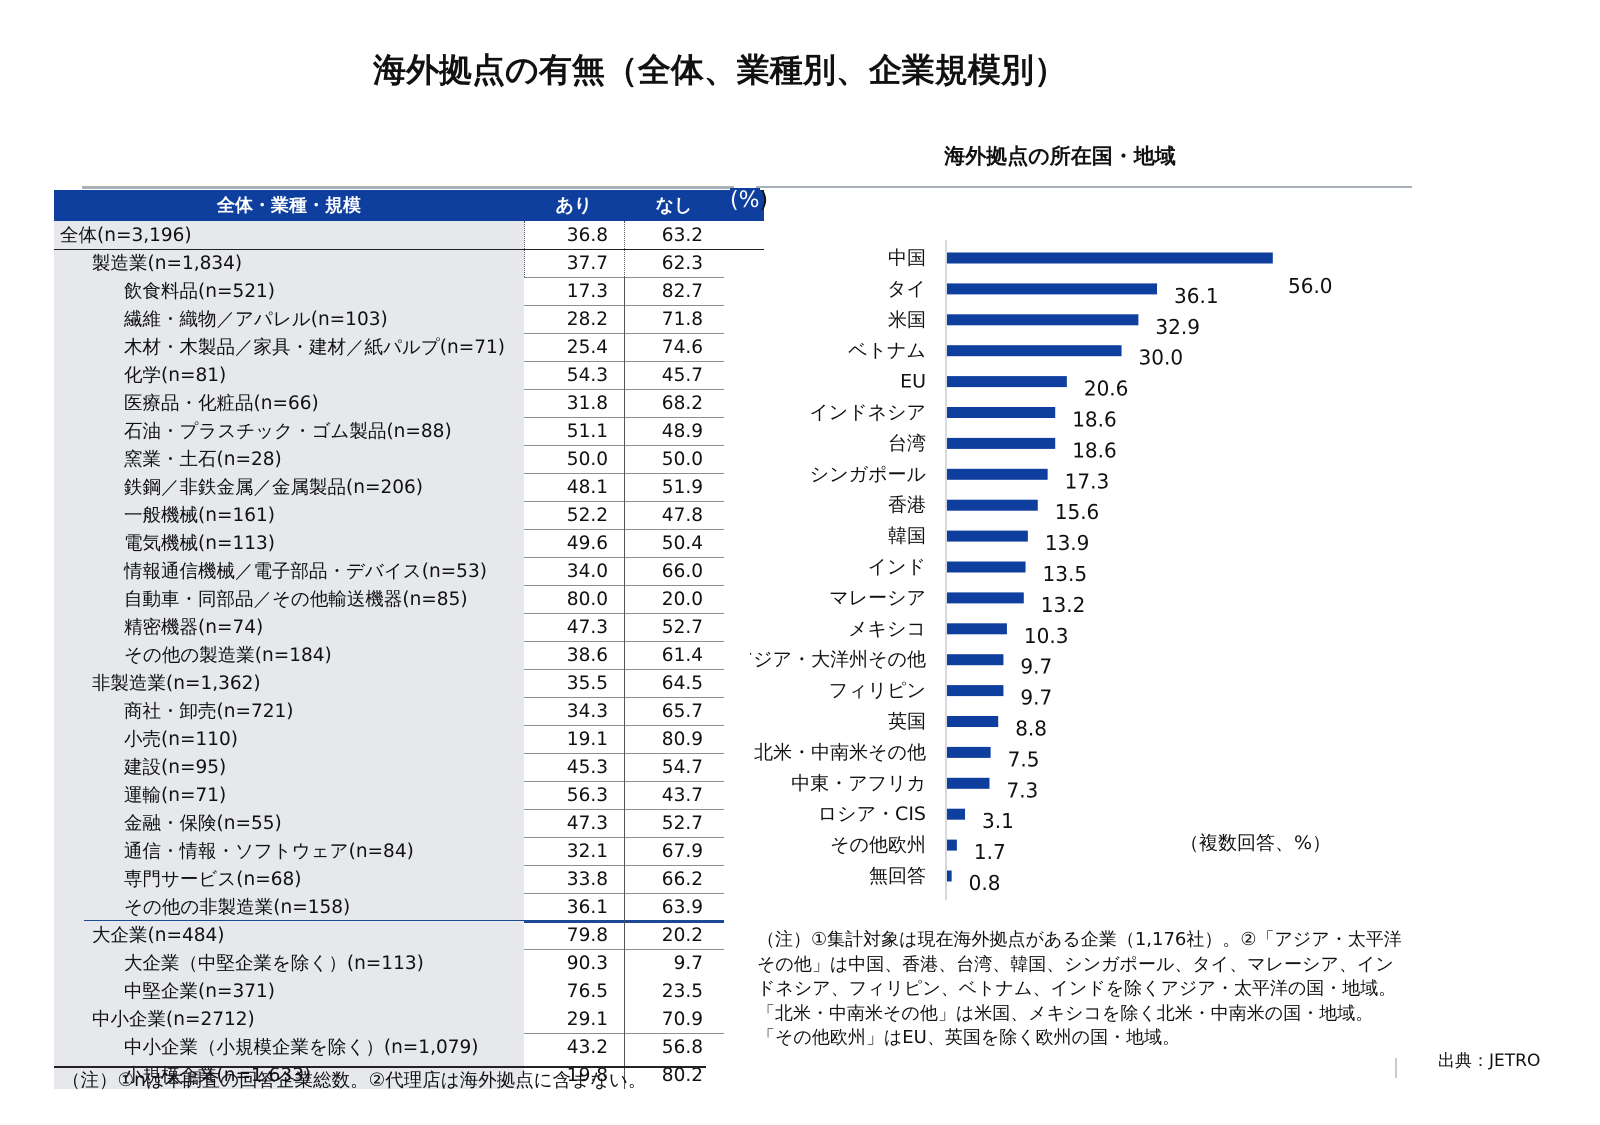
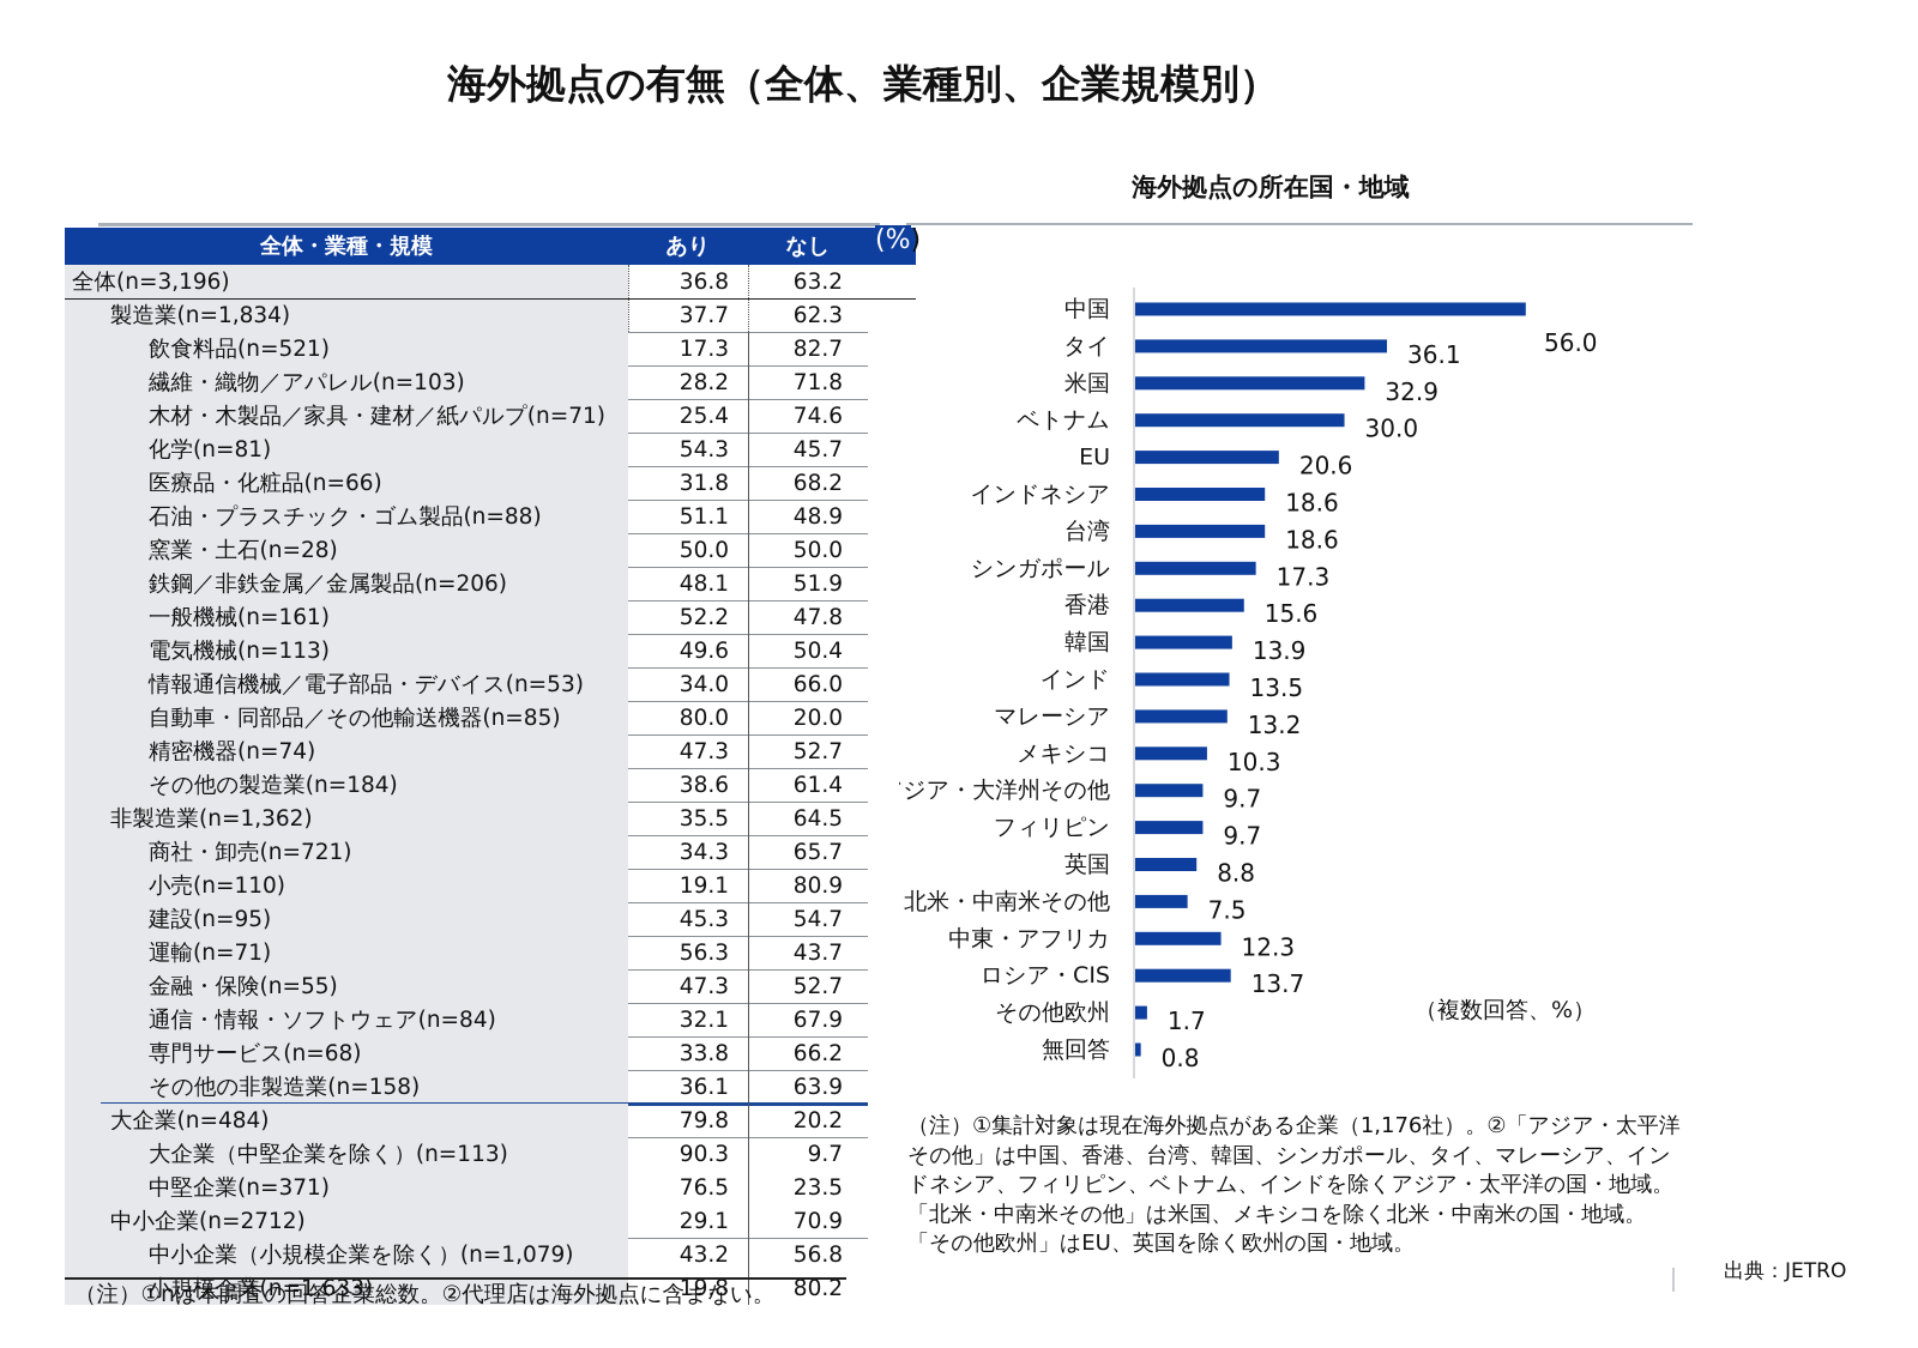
中東・アフリカ: 7.3 -> 12.3
ロシア・CIS: 3.1 -> 13.7
